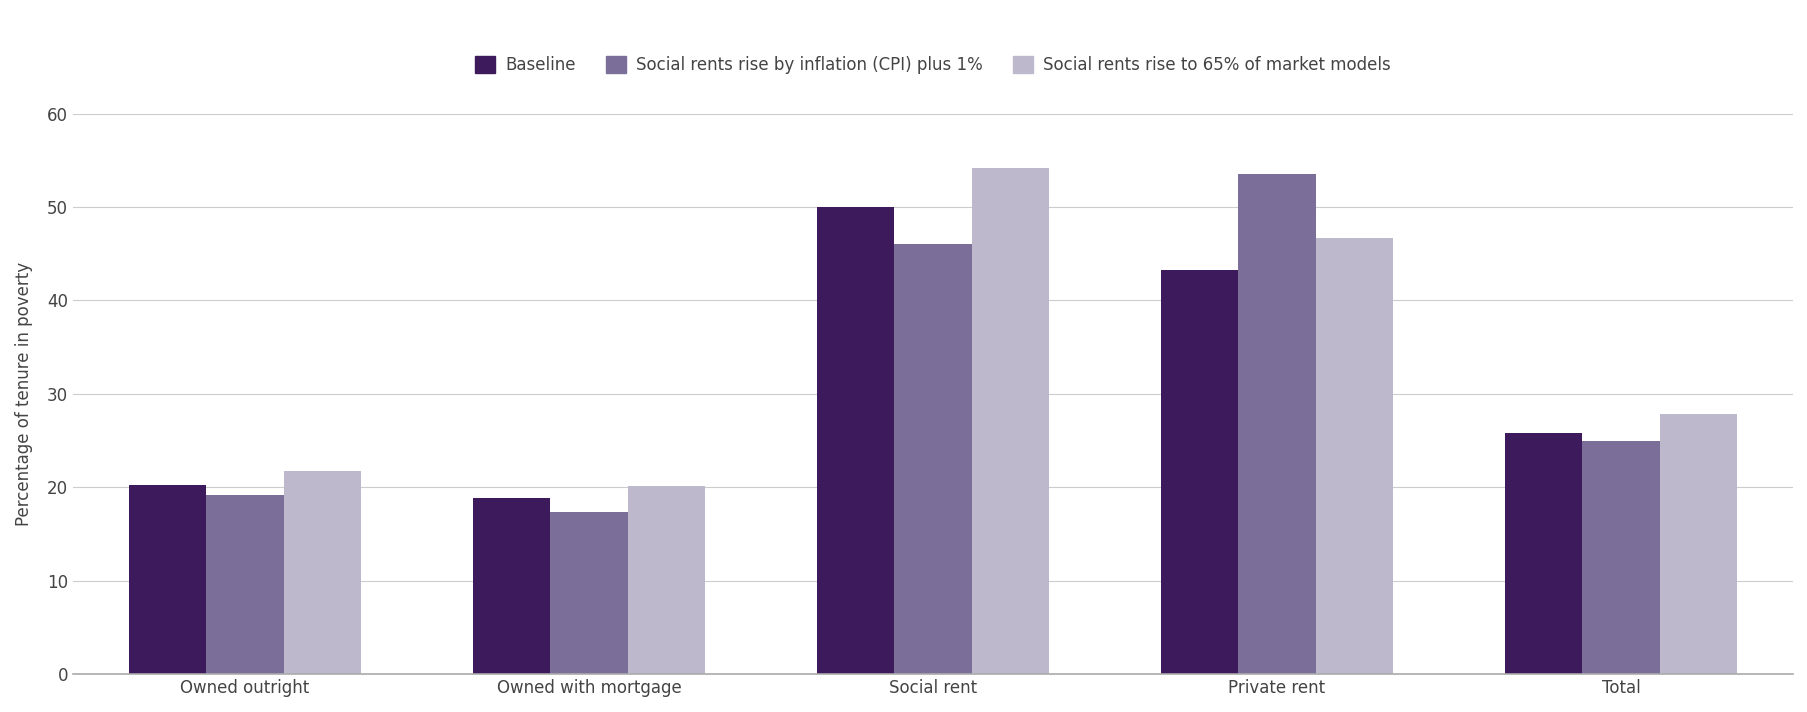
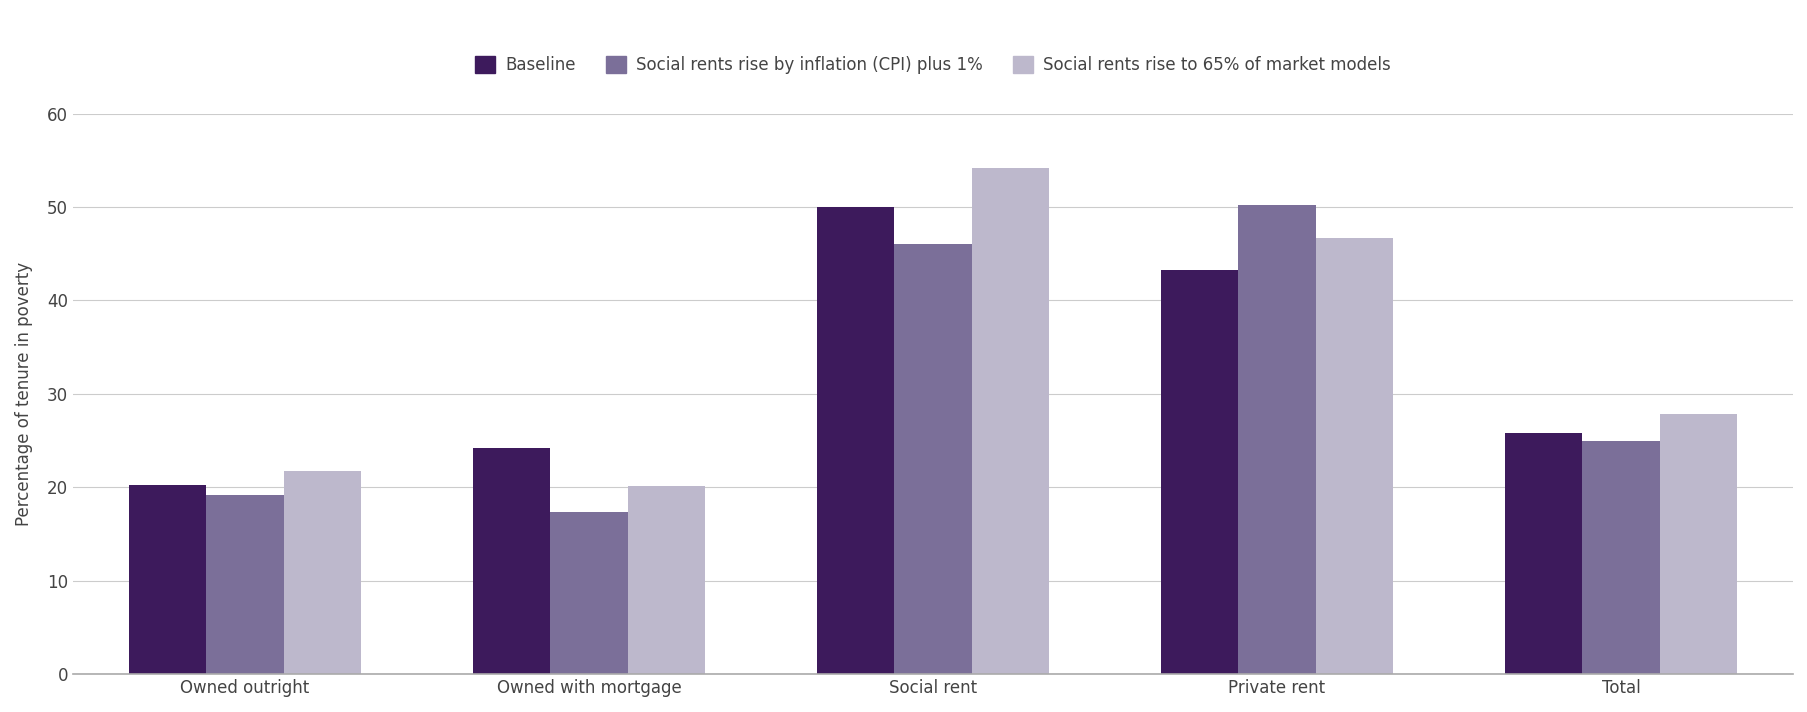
Baseline/Owned with mortgage: 18.8 -> 24.2
Social rents rise by inflation (CPI) plus 1%/Private rent: 53.5 -> 50.2
